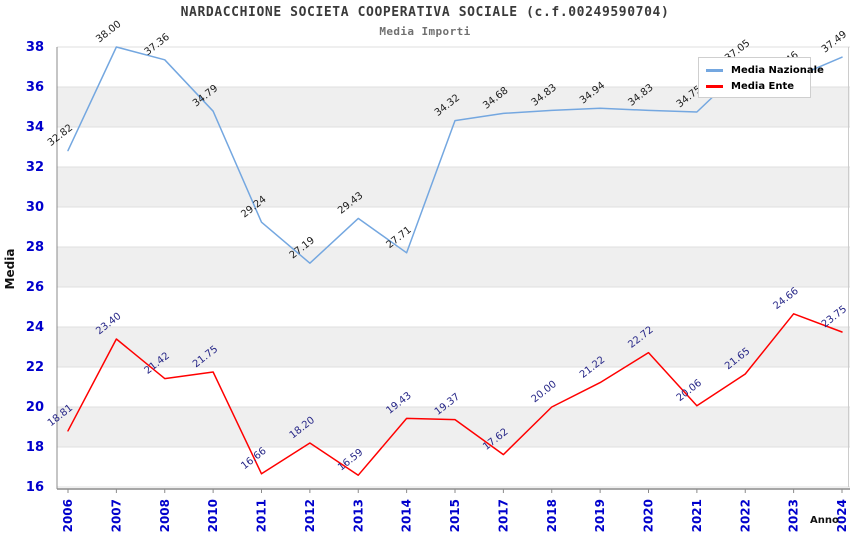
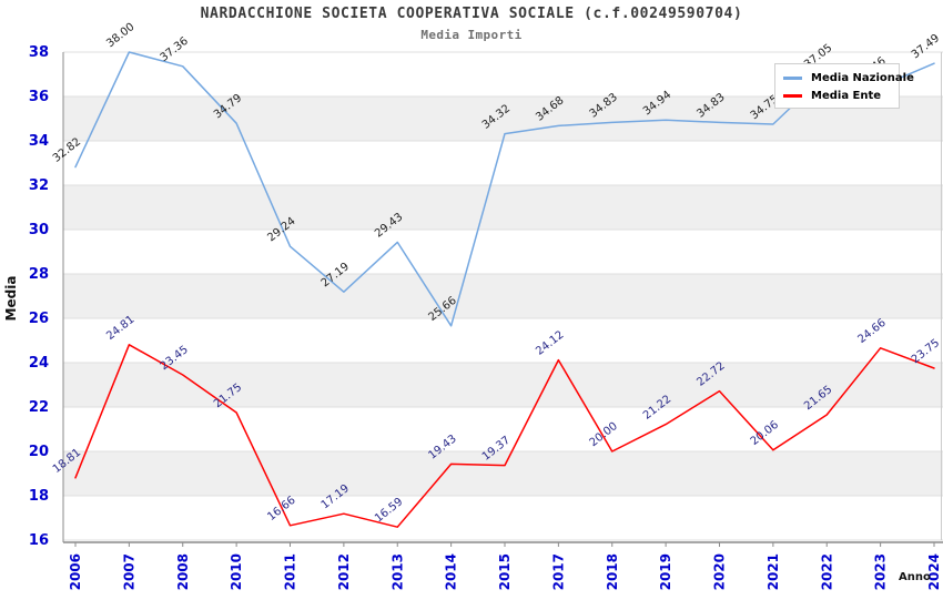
Media Ente/2007: 23.40 -> 24.81
Media Ente/2008: 21.42 -> 23.45
Media Ente/2012: 18.20 -> 17.19
Media Nazionale/2014: 27.71 -> 25.66
Media Ente/2017: 17.62 -> 24.12
